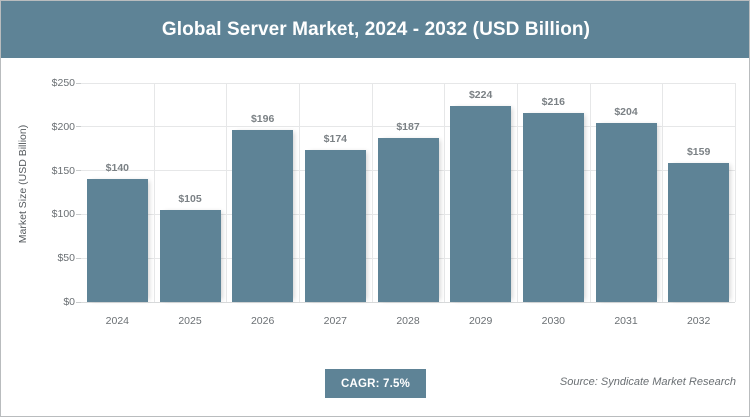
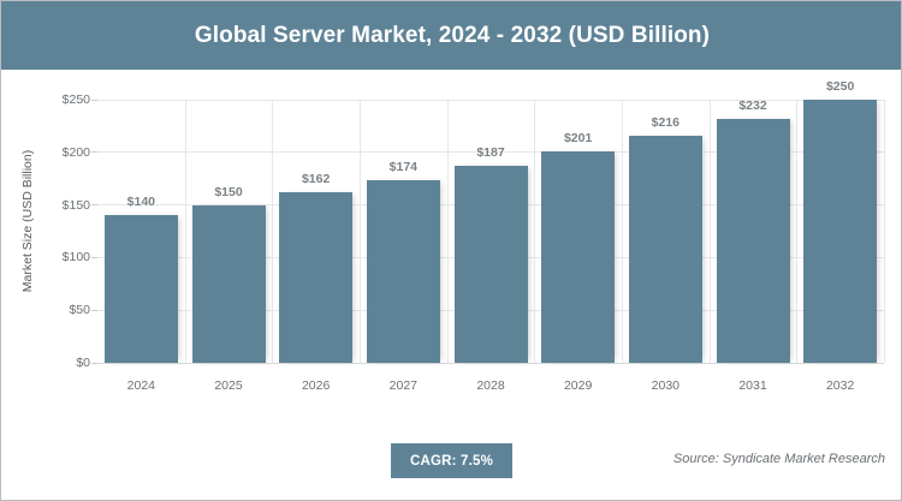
2025: $105 -> $150
2026: $196 -> $162
2029: $224 -> $201
2031: $204 -> $232
2032: $159 -> $250
